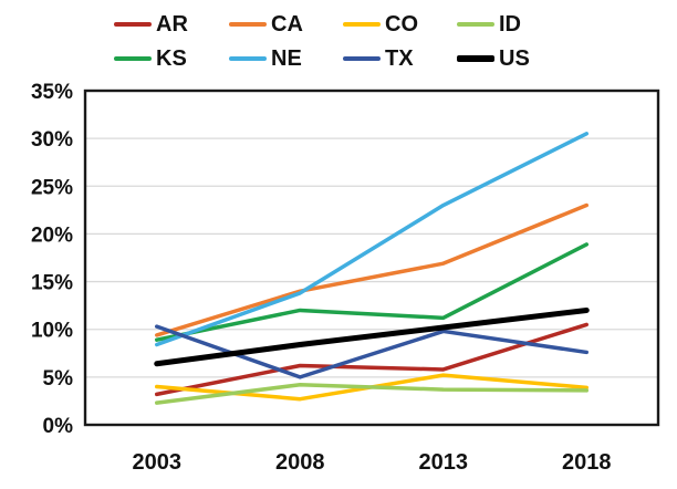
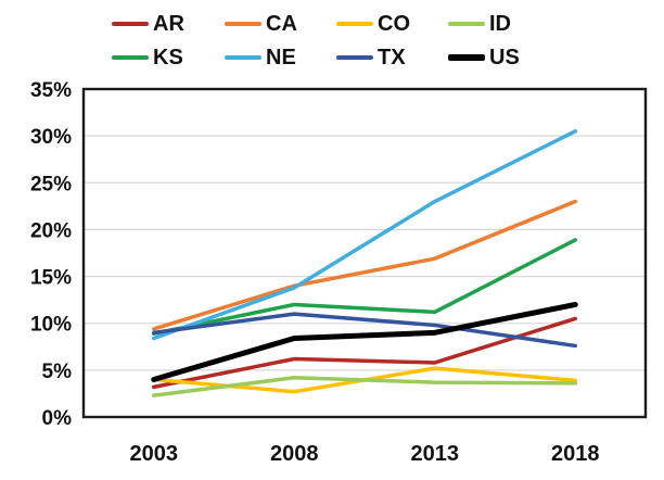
TX/2003: 10% -> 9%
US/2003: 6% -> 4%
TX/2008: 5% -> 11%
US/2013: 10% -> 9%
